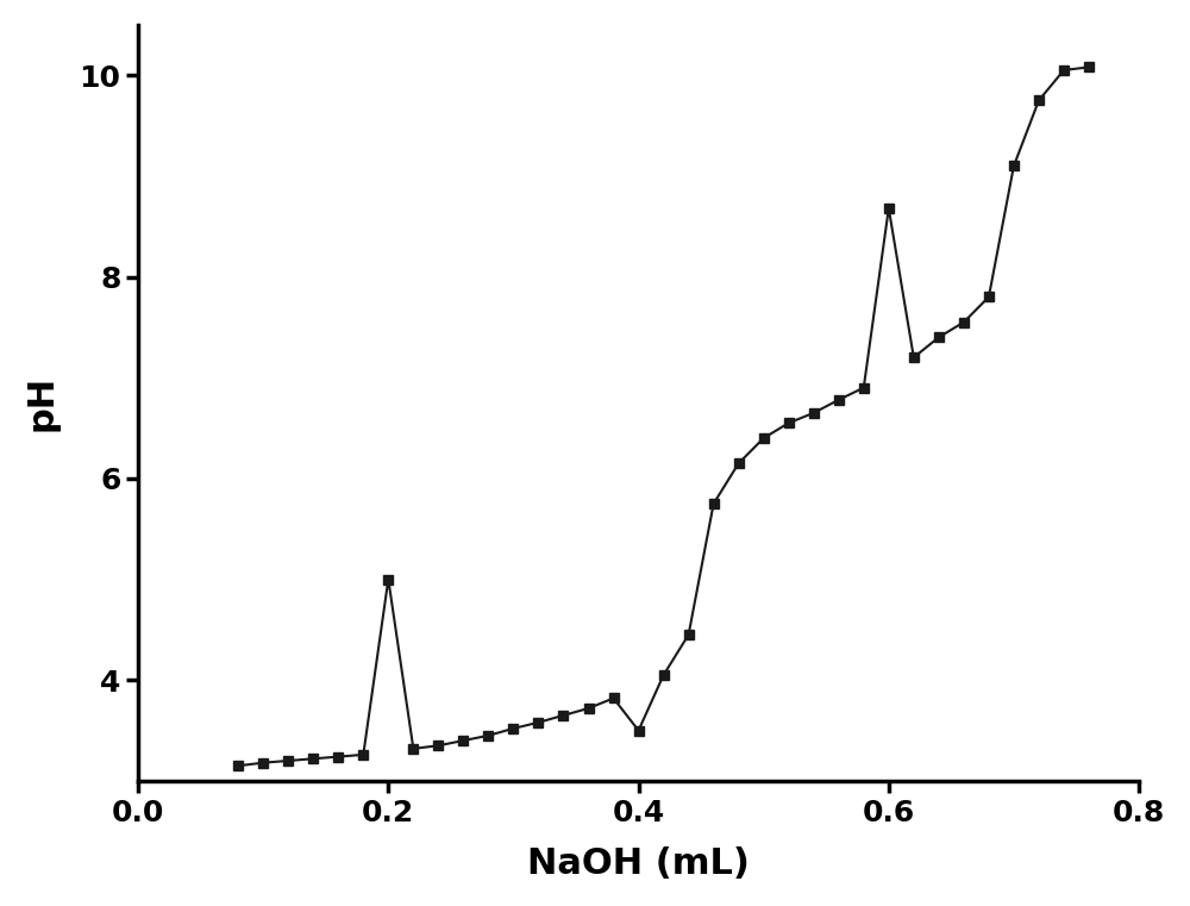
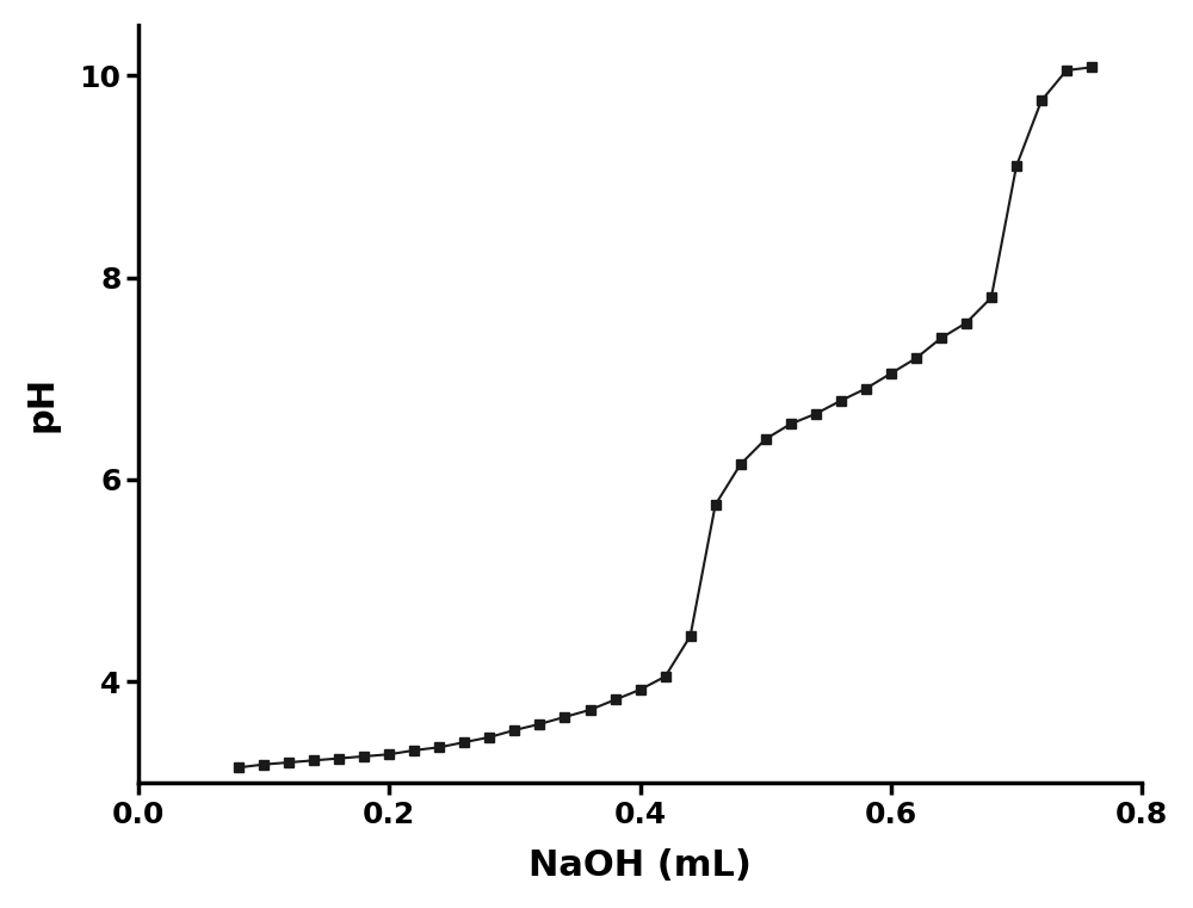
0.2: 5.00 -> 3.28
0.4: 3.50 -> 3.92
0.6: 8.68 -> 7.05
